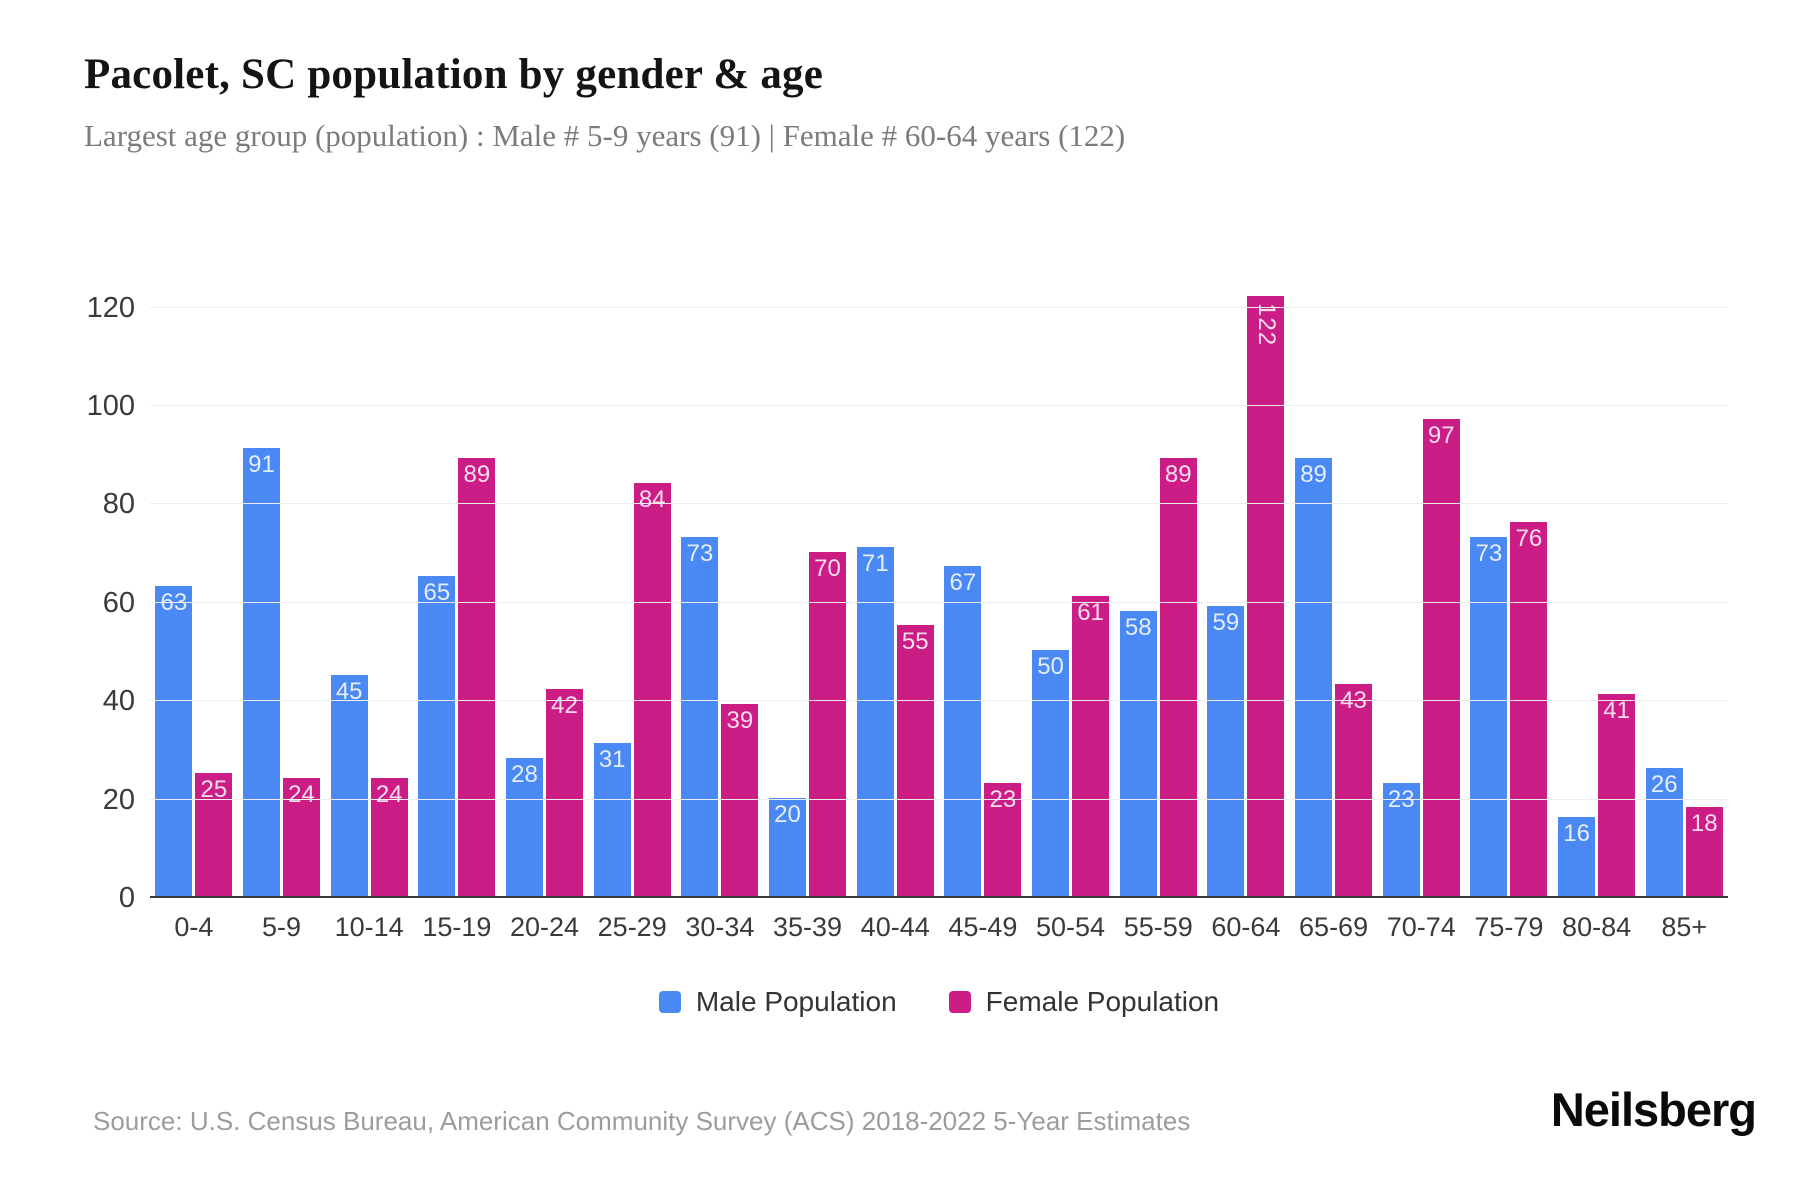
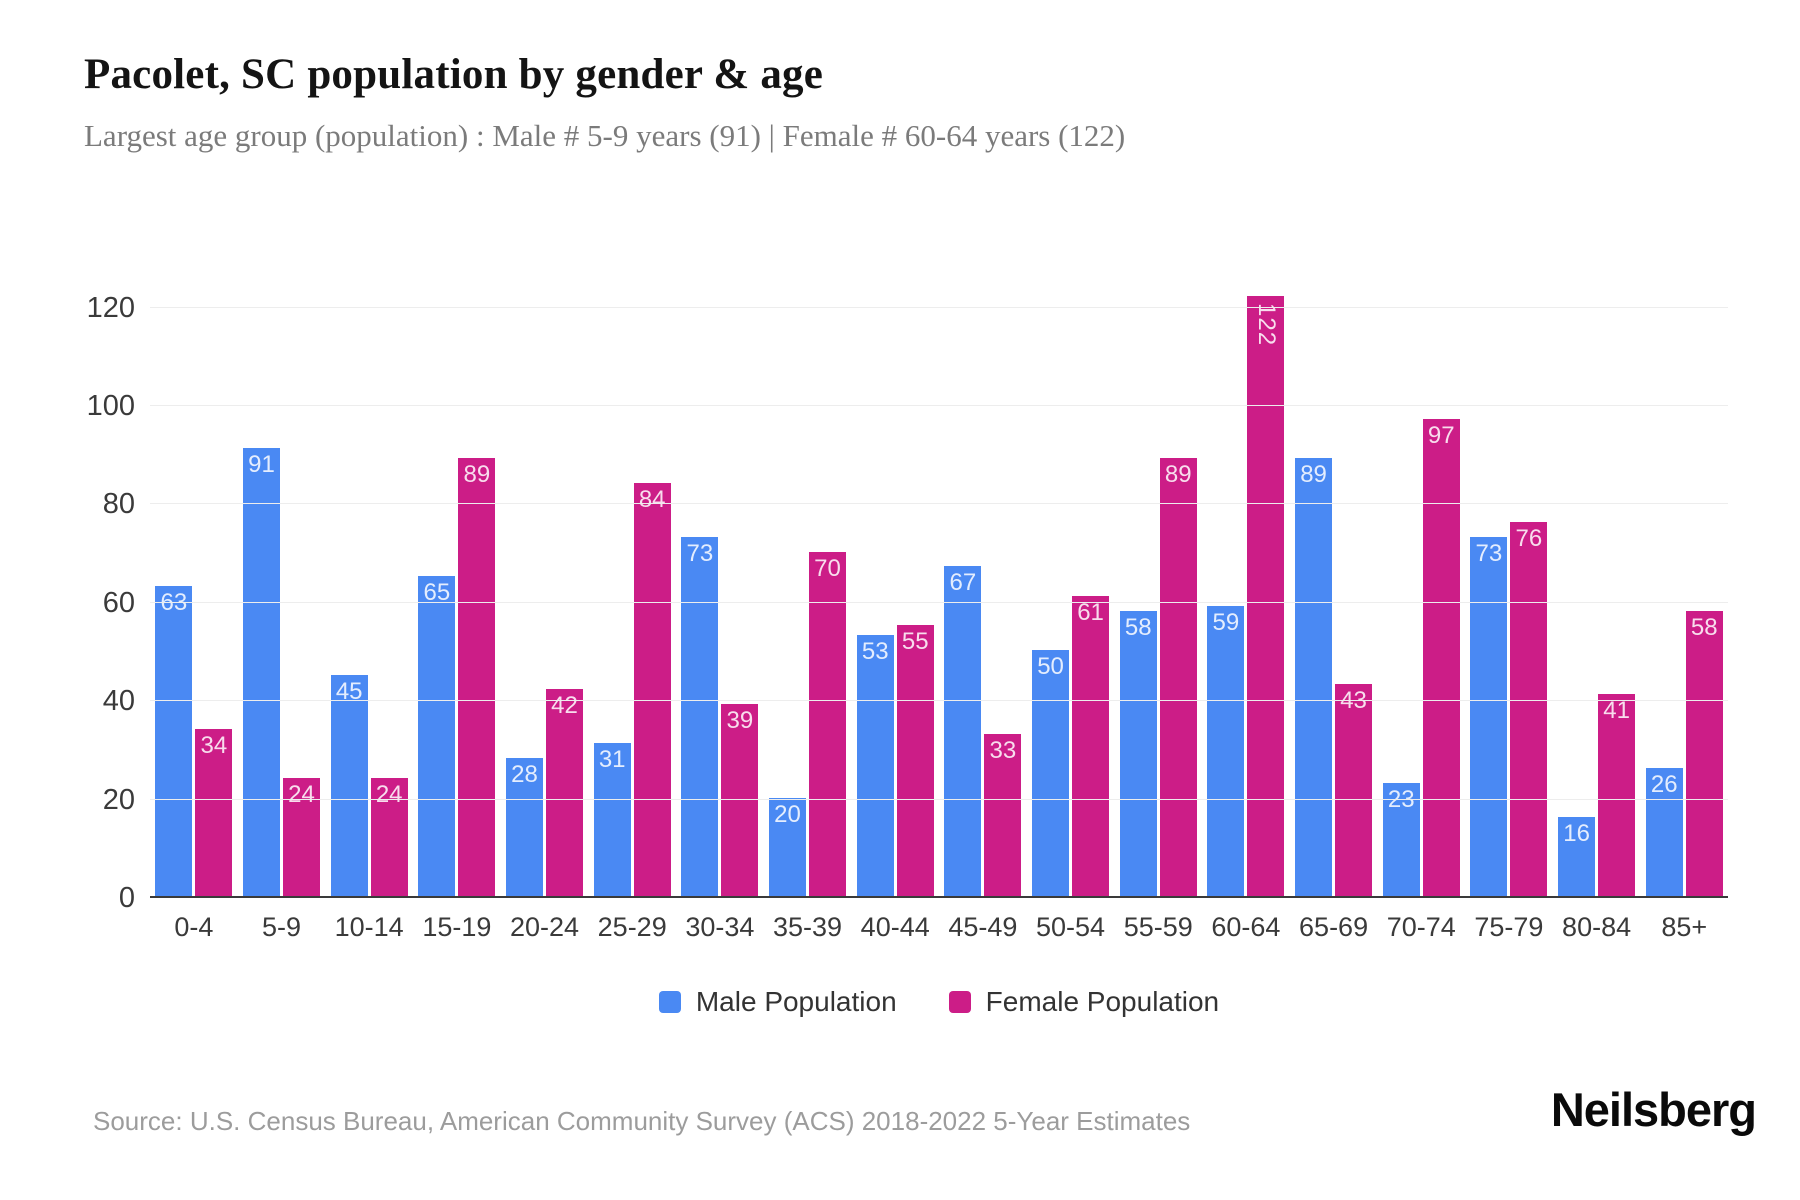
Female Population/0-4: 25 -> 34
Male Population/40-44: 71 -> 53
Female Population/45-49: 23 -> 33
Female Population/85+: 18 -> 58
